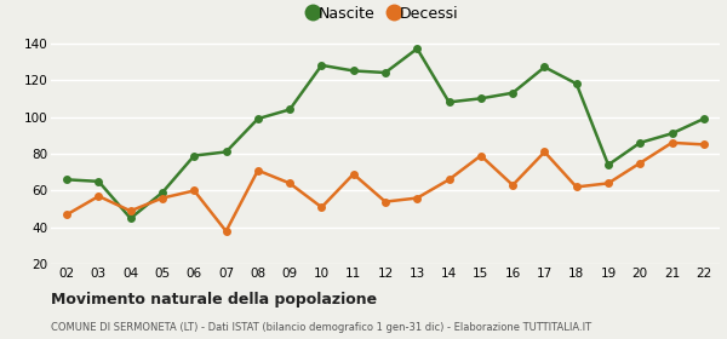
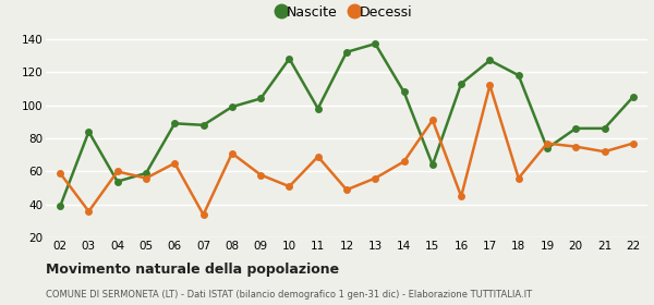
Nascite/02: 66 -> 39
Decessi/02: 47 -> 59
Nascite/03: 65 -> 84
Decessi/03: 57 -> 36
Nascite/04: 45 -> 54
Decessi/04: 49 -> 60
Nascite/06: 79 -> 89
Decessi/06: 60 -> 65
Nascite/07: 81 -> 88
Decessi/07: 38 -> 34
Decessi/09: 64 -> 58
Nascite/11: 125 -> 98
Nascite/12: 124 -> 132
Decessi/12: 54 -> 49
Nascite/15: 110 -> 64
Decessi/15: 79 -> 91
Decessi/16: 63 -> 45
Decessi/17: 81 -> 112
Decessi/18: 62 -> 56
Decessi/19: 64 -> 77
Nascite/21: 91 -> 86
Decessi/21: 86 -> 72
Nascite/22: 99 -> 105
Decessi/22: 85 -> 77
